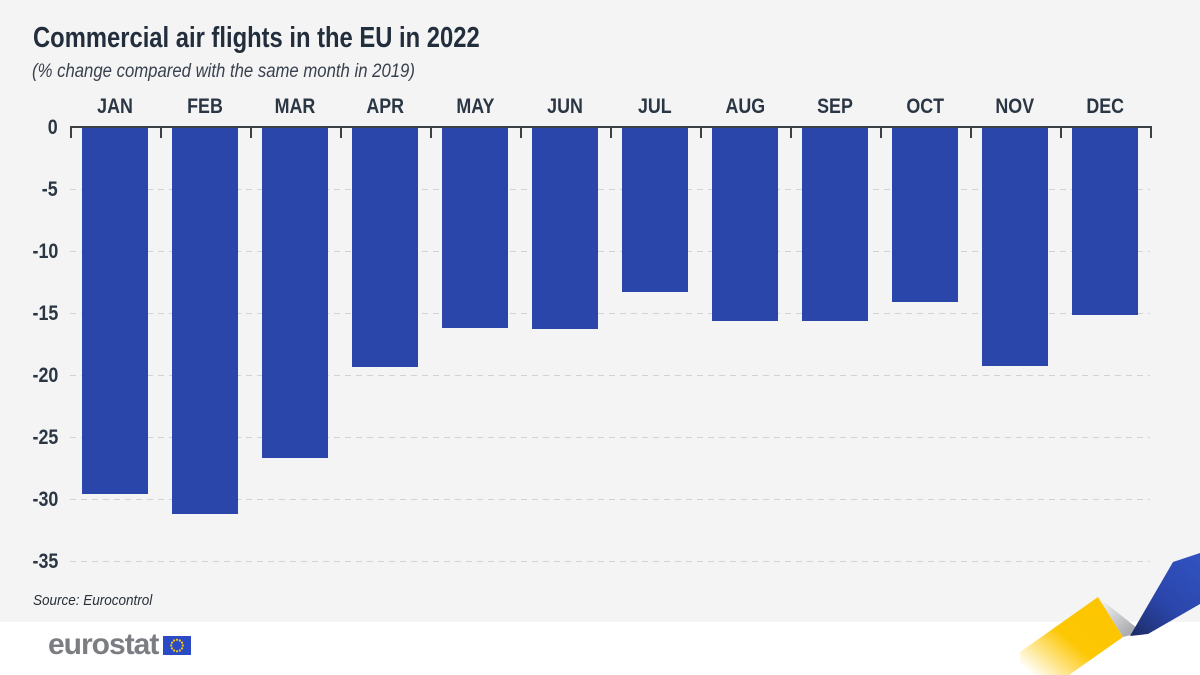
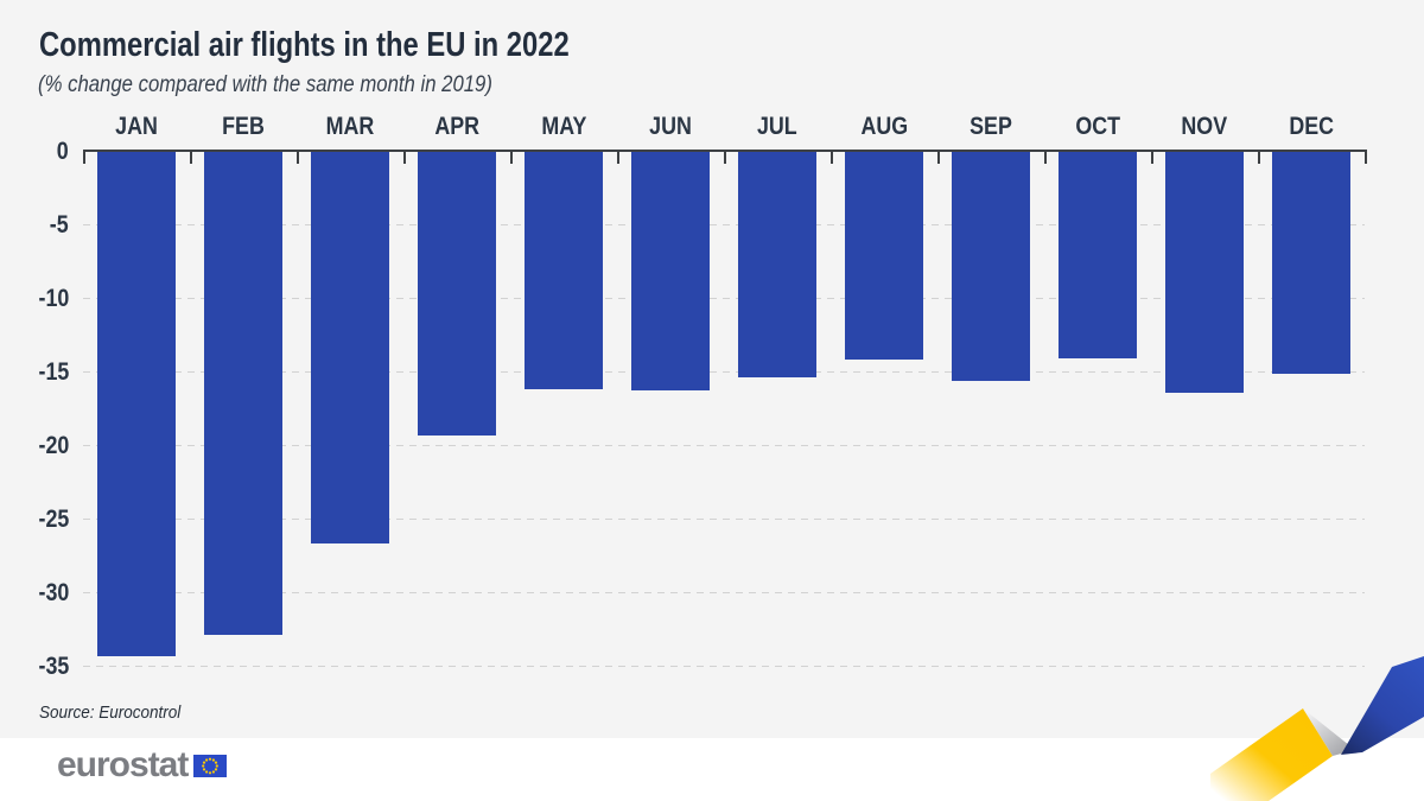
JAN: -29.5 -> -34.3
FEB: -31.1 -> -32.8
JUL: -13.2 -> -15.3
AUG: -15.6 -> -14.1
NOV: -19.2 -> -16.4
